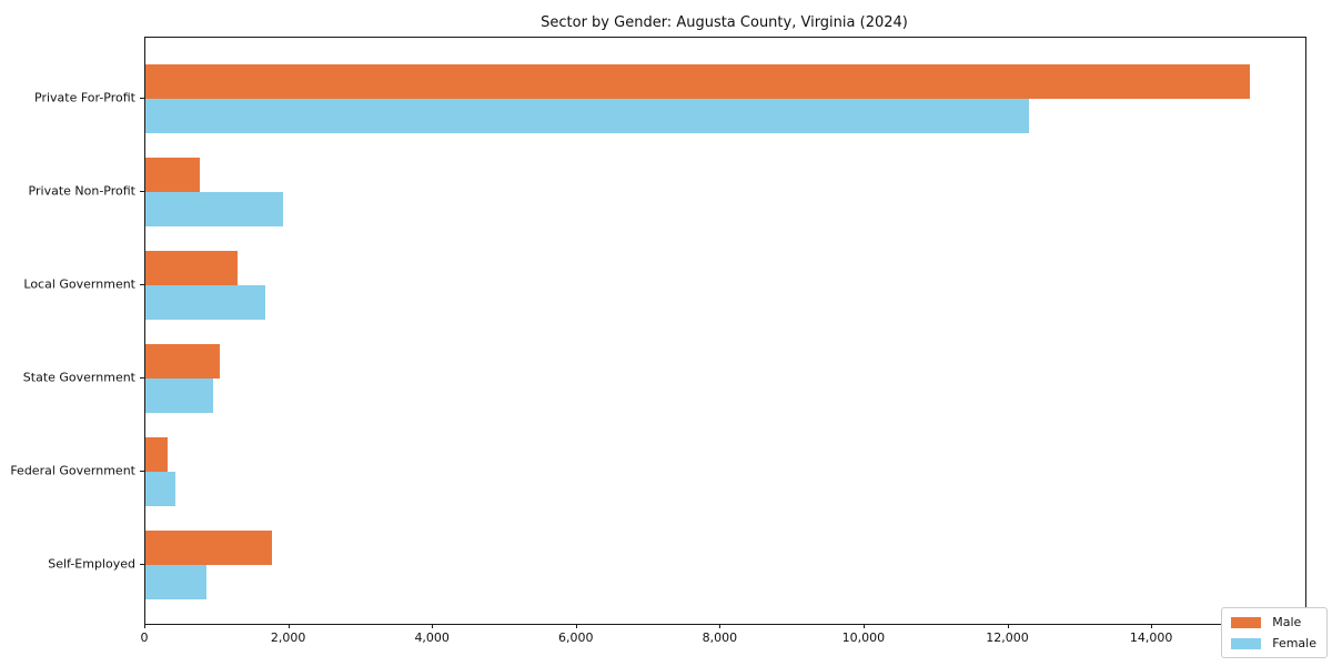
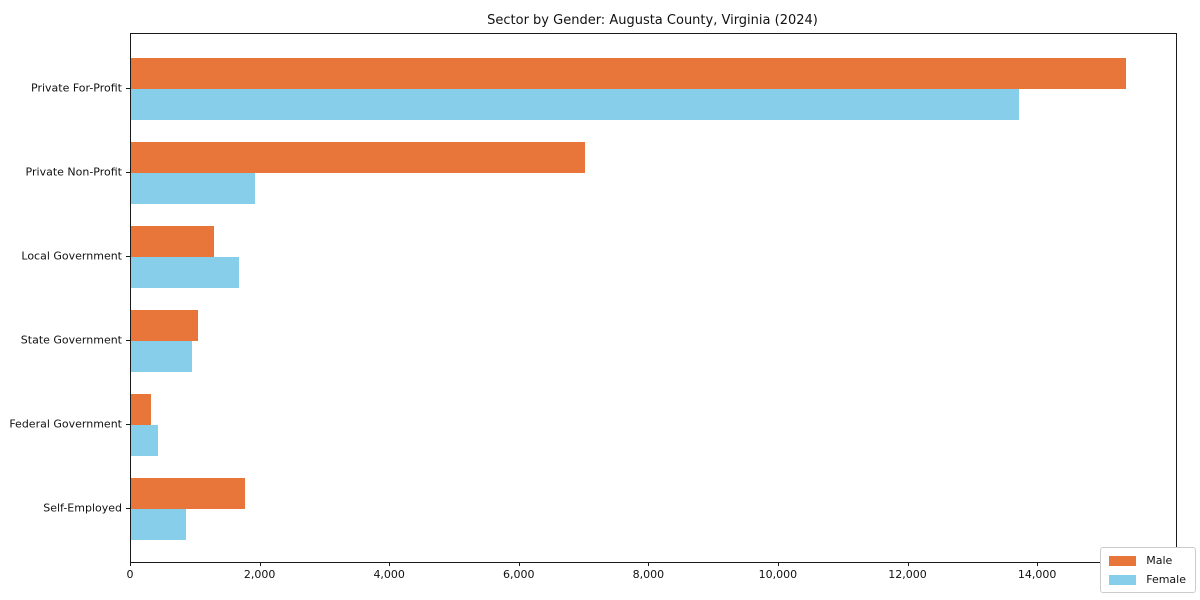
Female/Private For-Profit: 12300 -> 13700
Male/Private Non-Profit: 800 -> 7000
